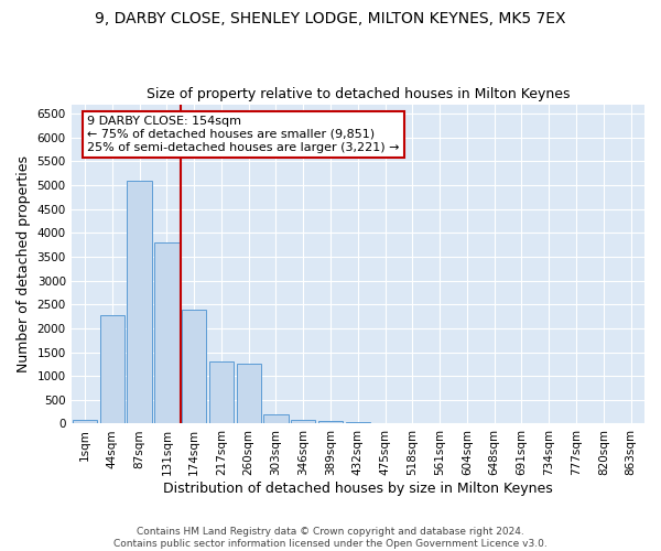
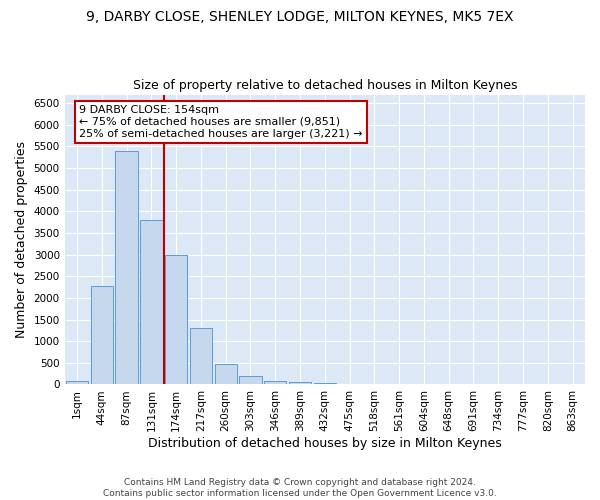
87sqm: 5100 -> 5400
174sqm: 2400 -> 3000
260sqm: 1250 -> 480
